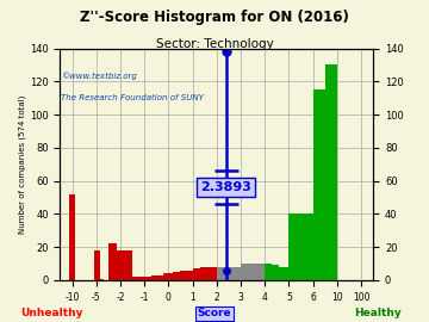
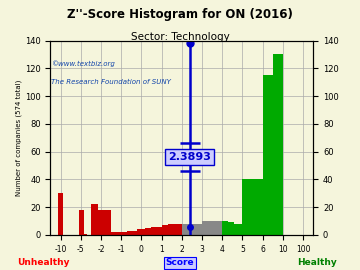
-10: 52 -> 30
